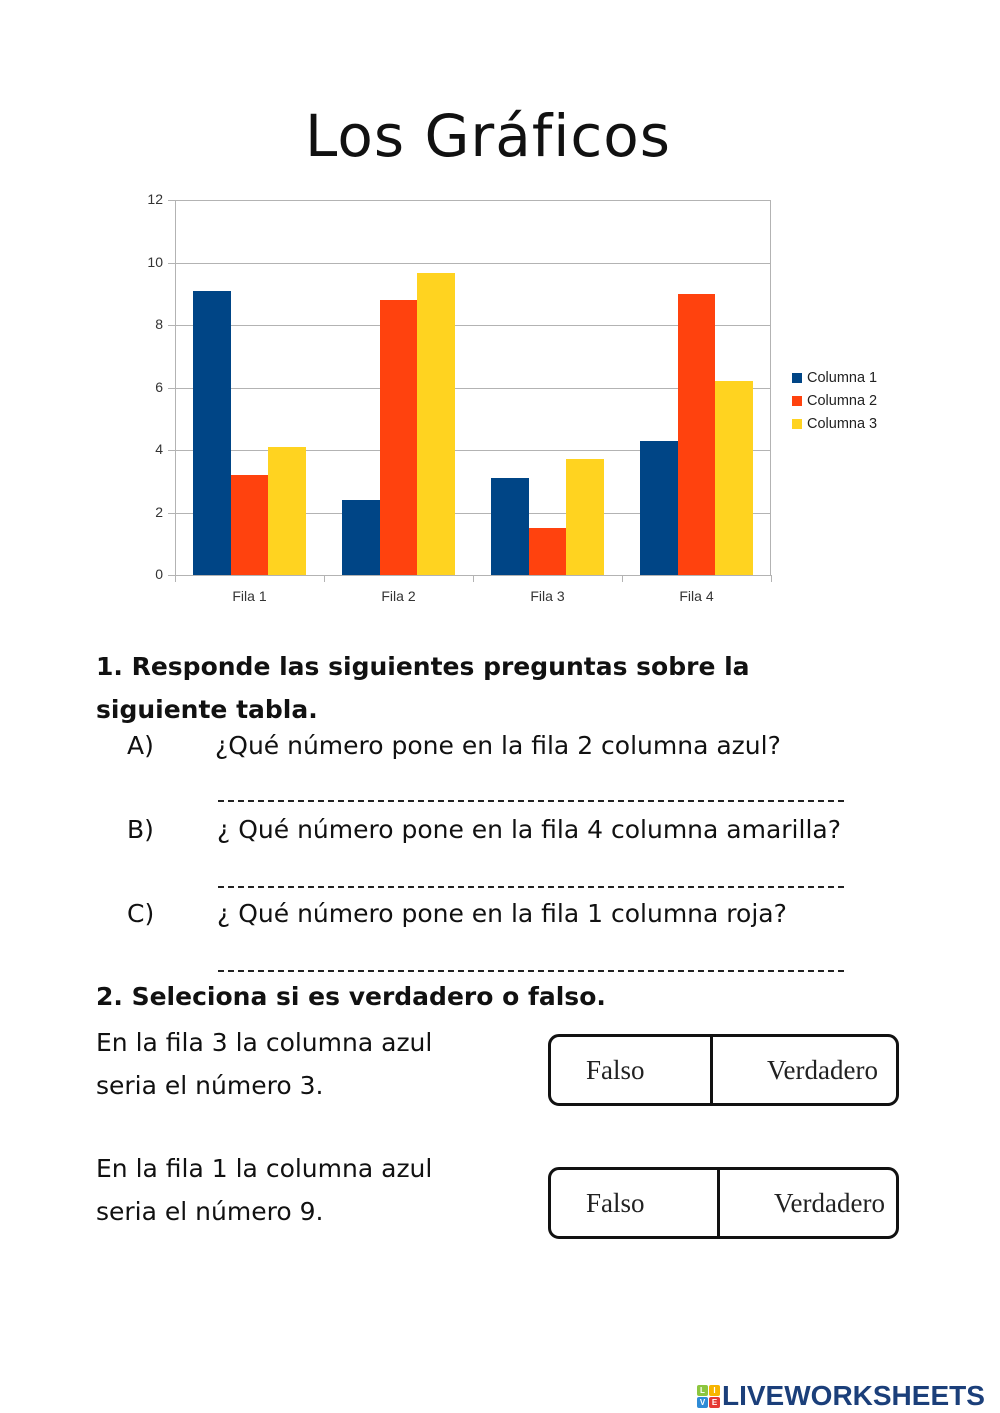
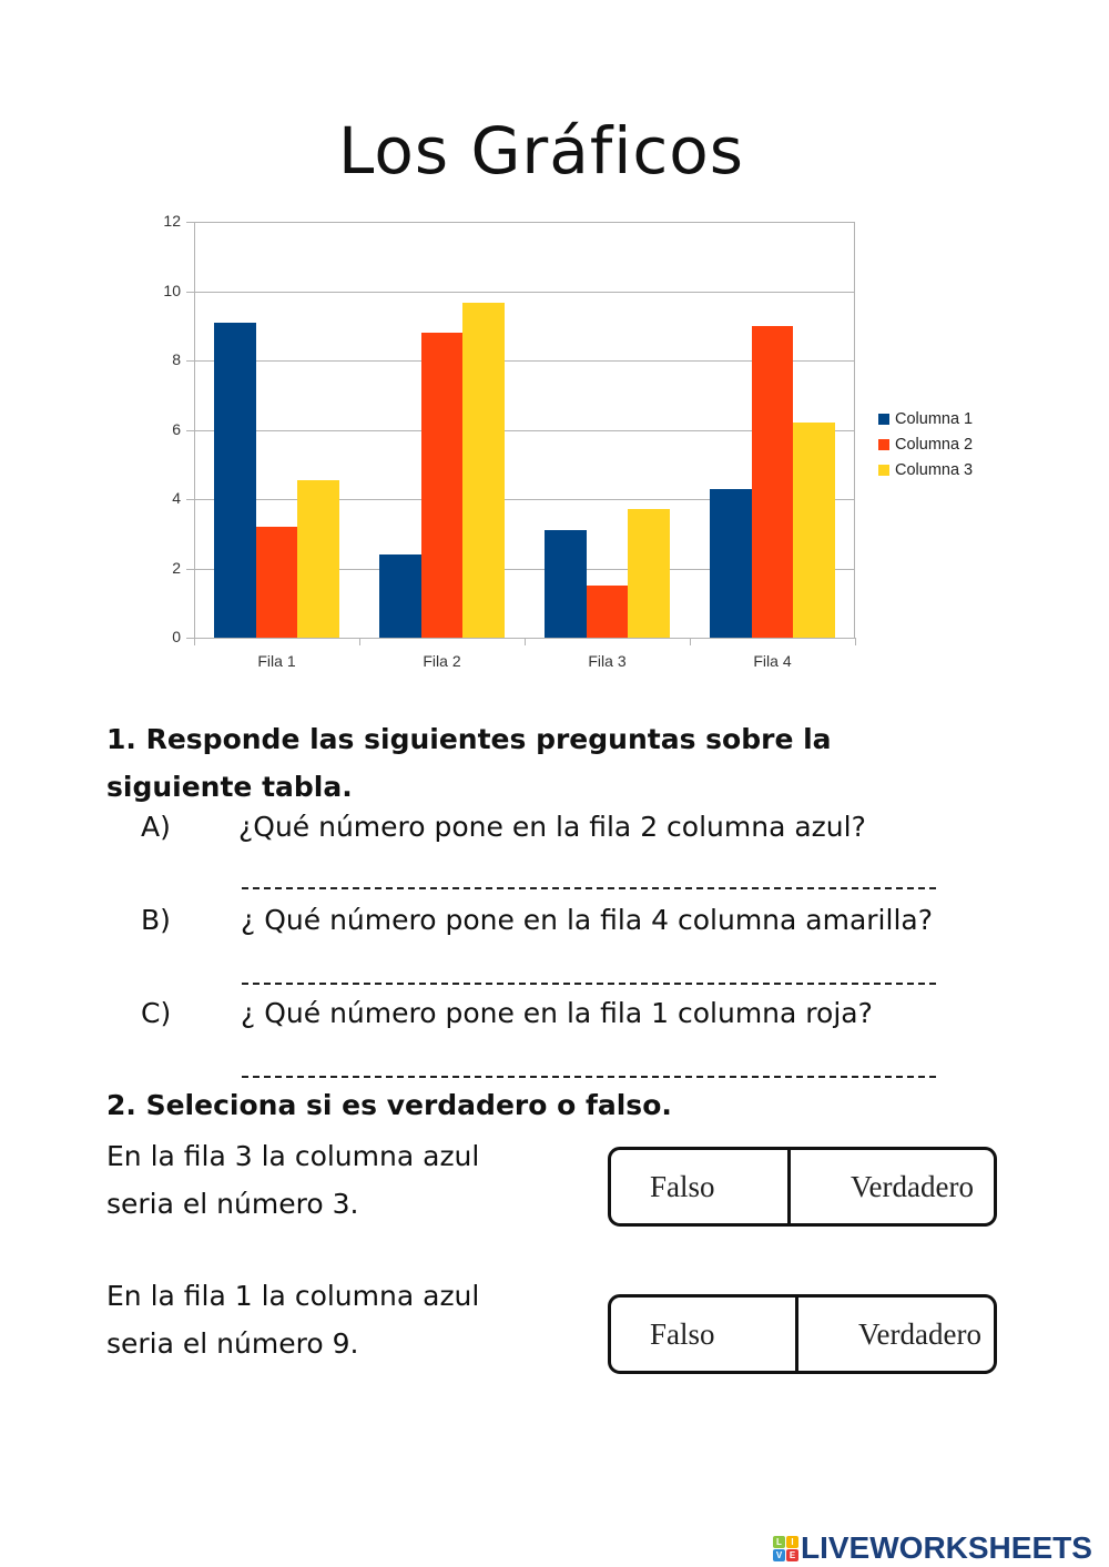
Columna 3/Fila 1: 4.1 -> 4.5
